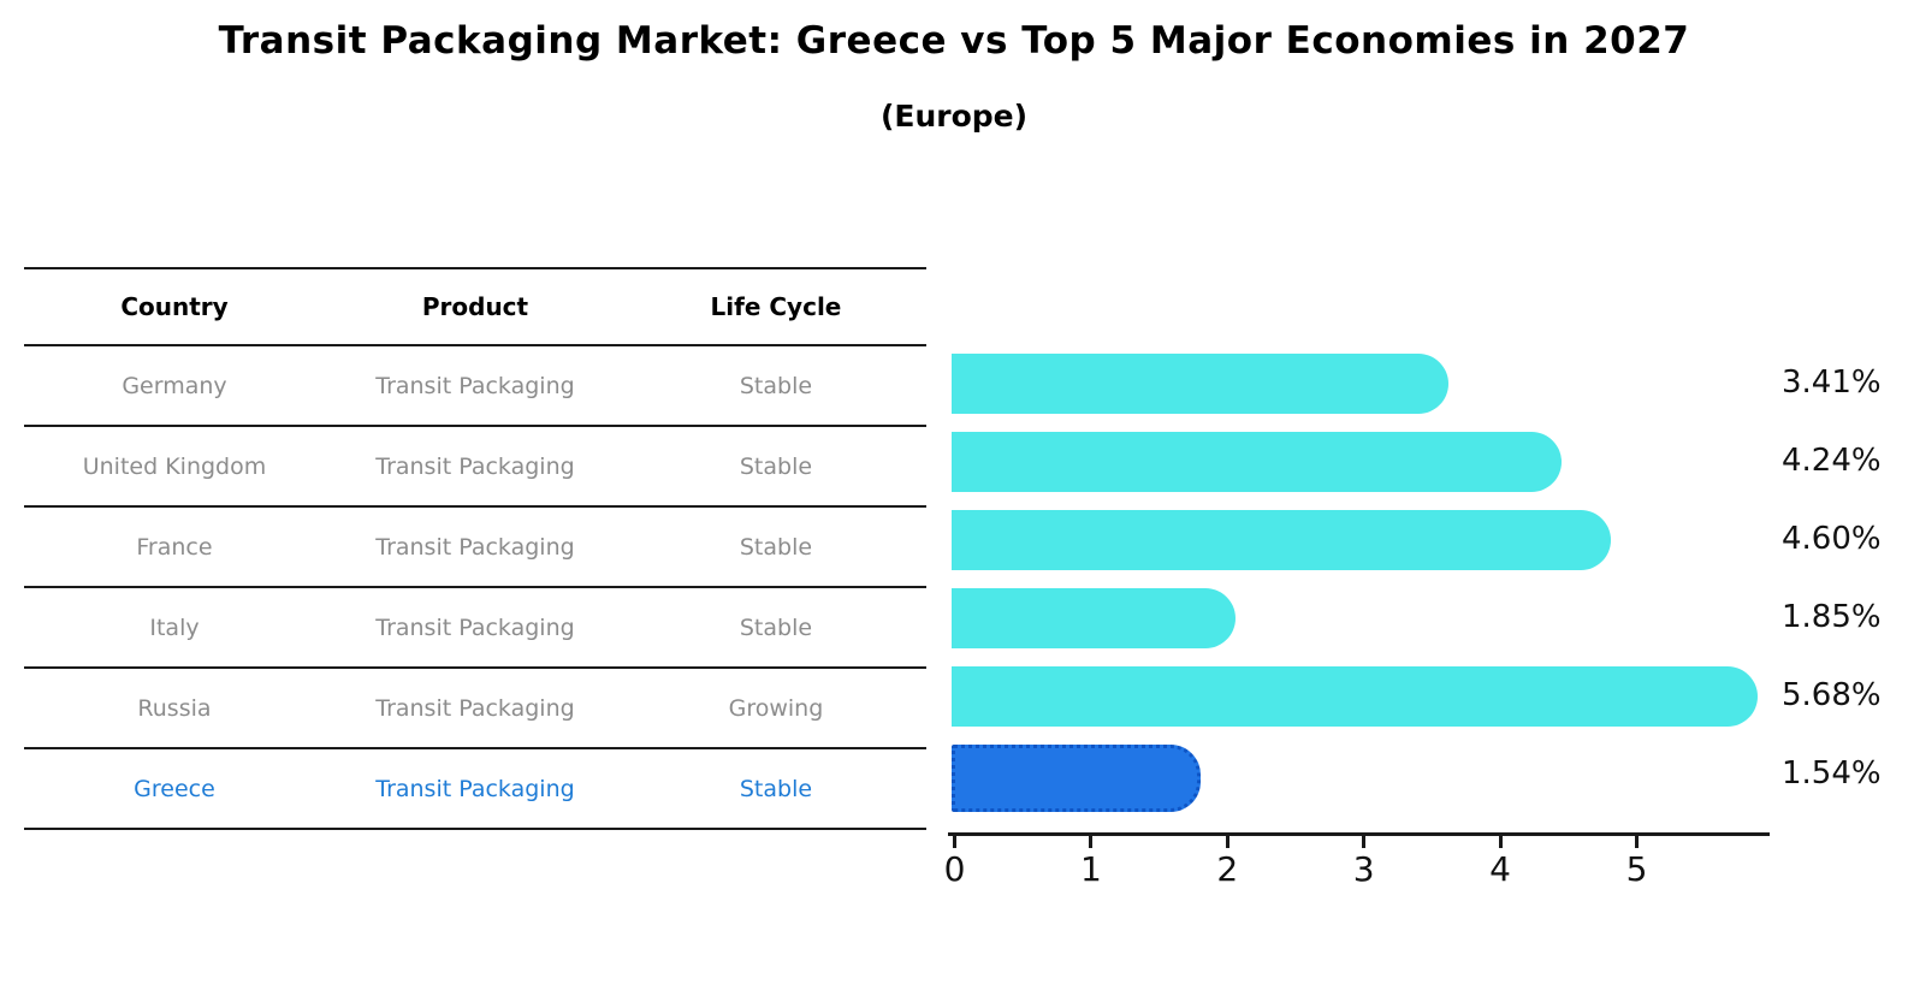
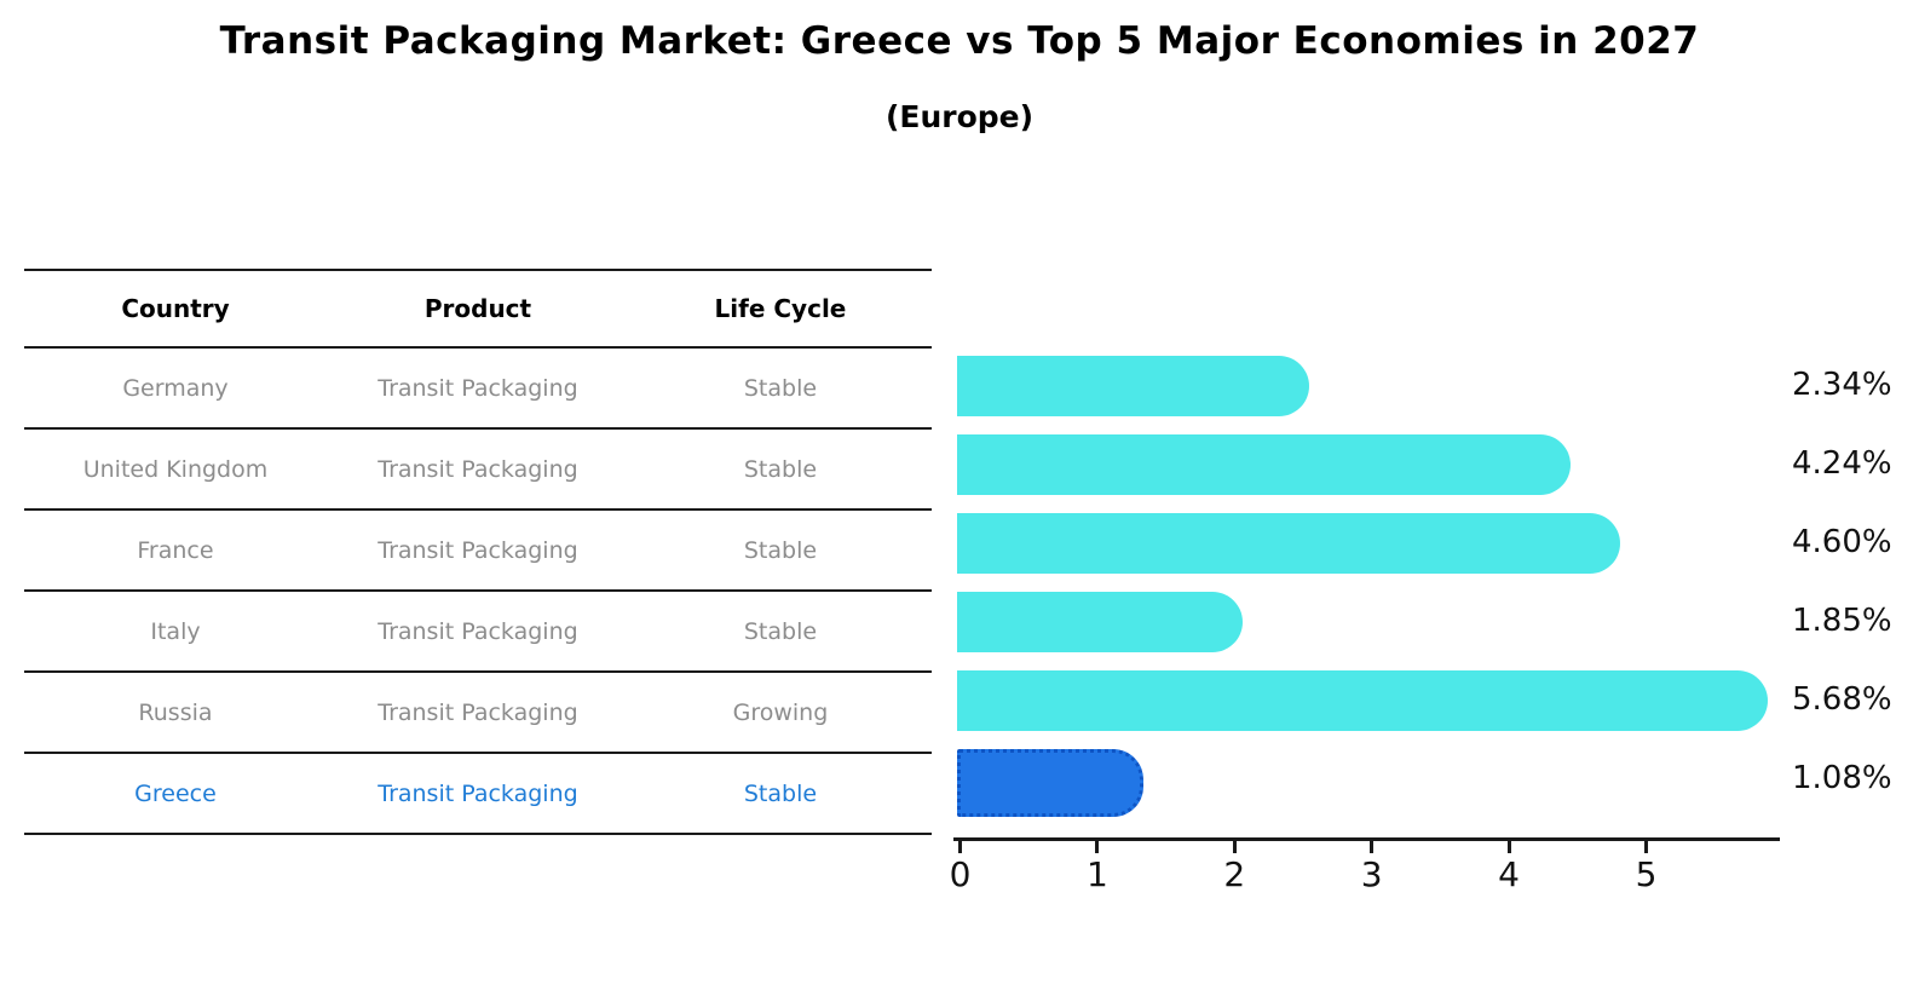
Germany: 3.41% -> 2.34%
Greece: 1.54% -> 1.08%
